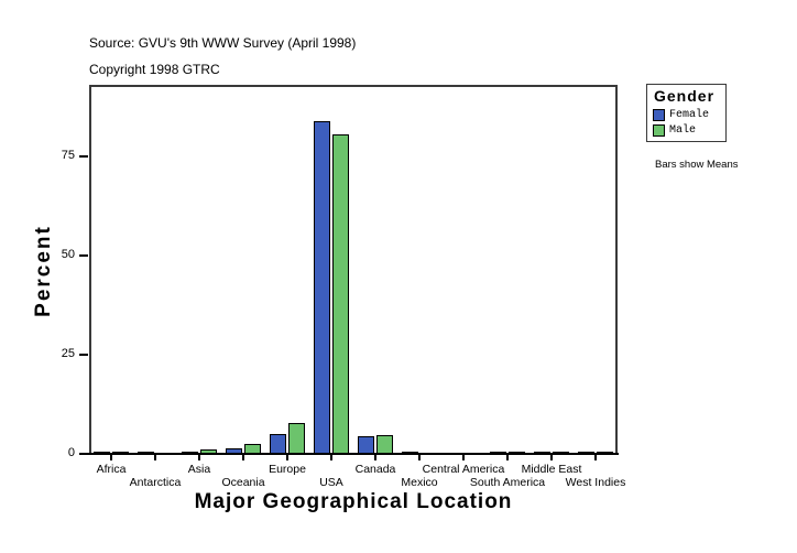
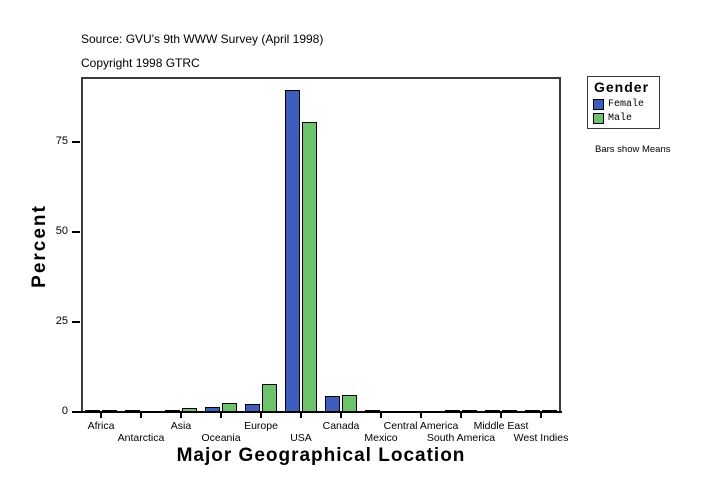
Female/Europe: 5 -> 2
Female/USA: 84 -> 89
